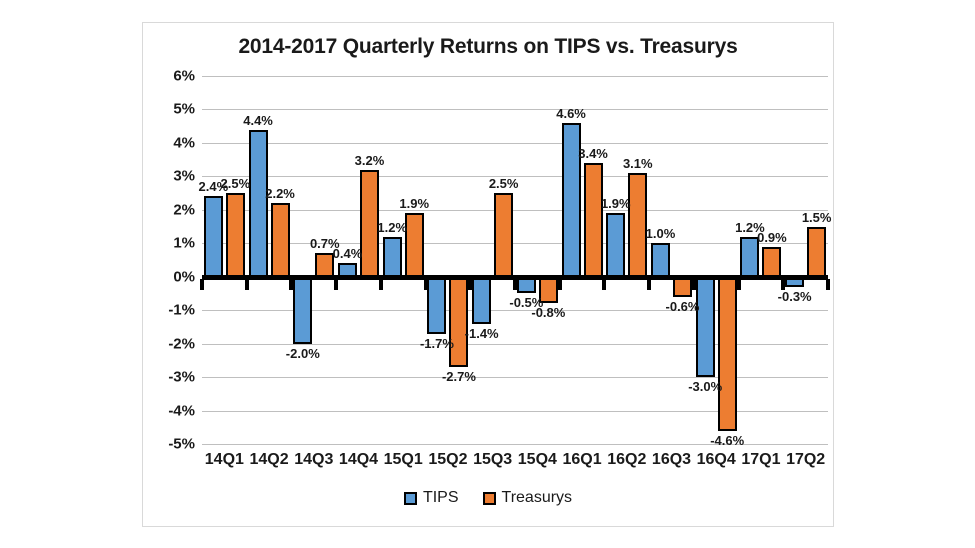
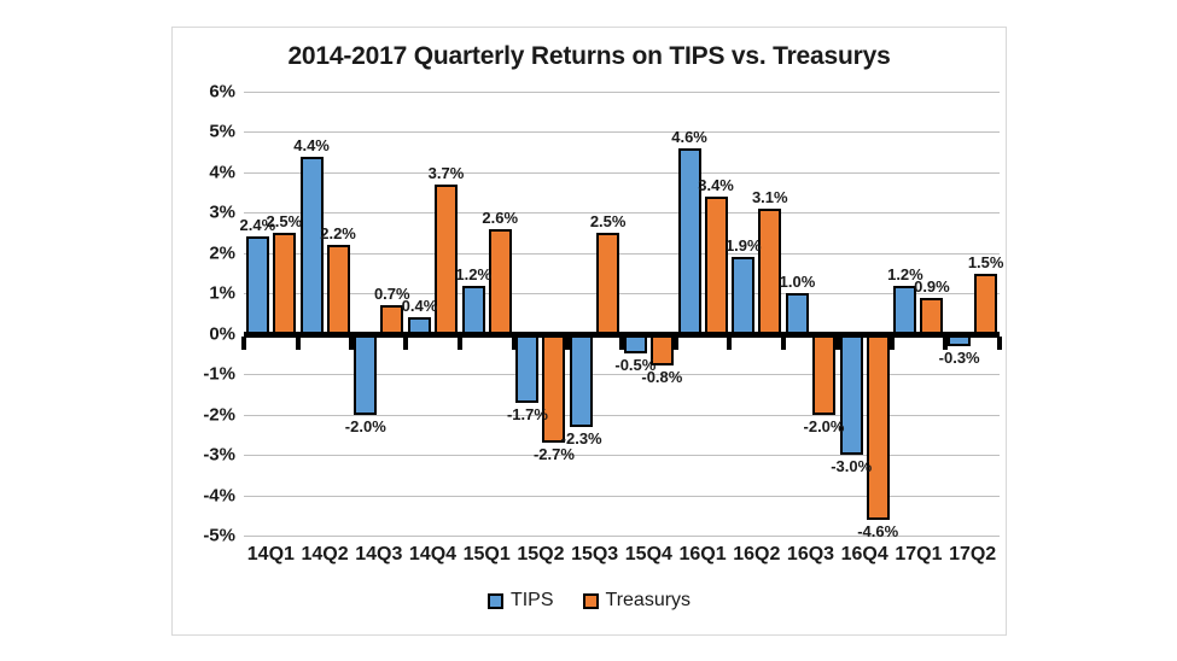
Treasurys/14Q4: 3.2% -> 3.7%
Treasurys/15Q1: 1.9% -> 2.6%
TIPS/15Q3: -1.4% -> -2.3%
Treasurys/16Q3: -0.6% -> -2.0%
